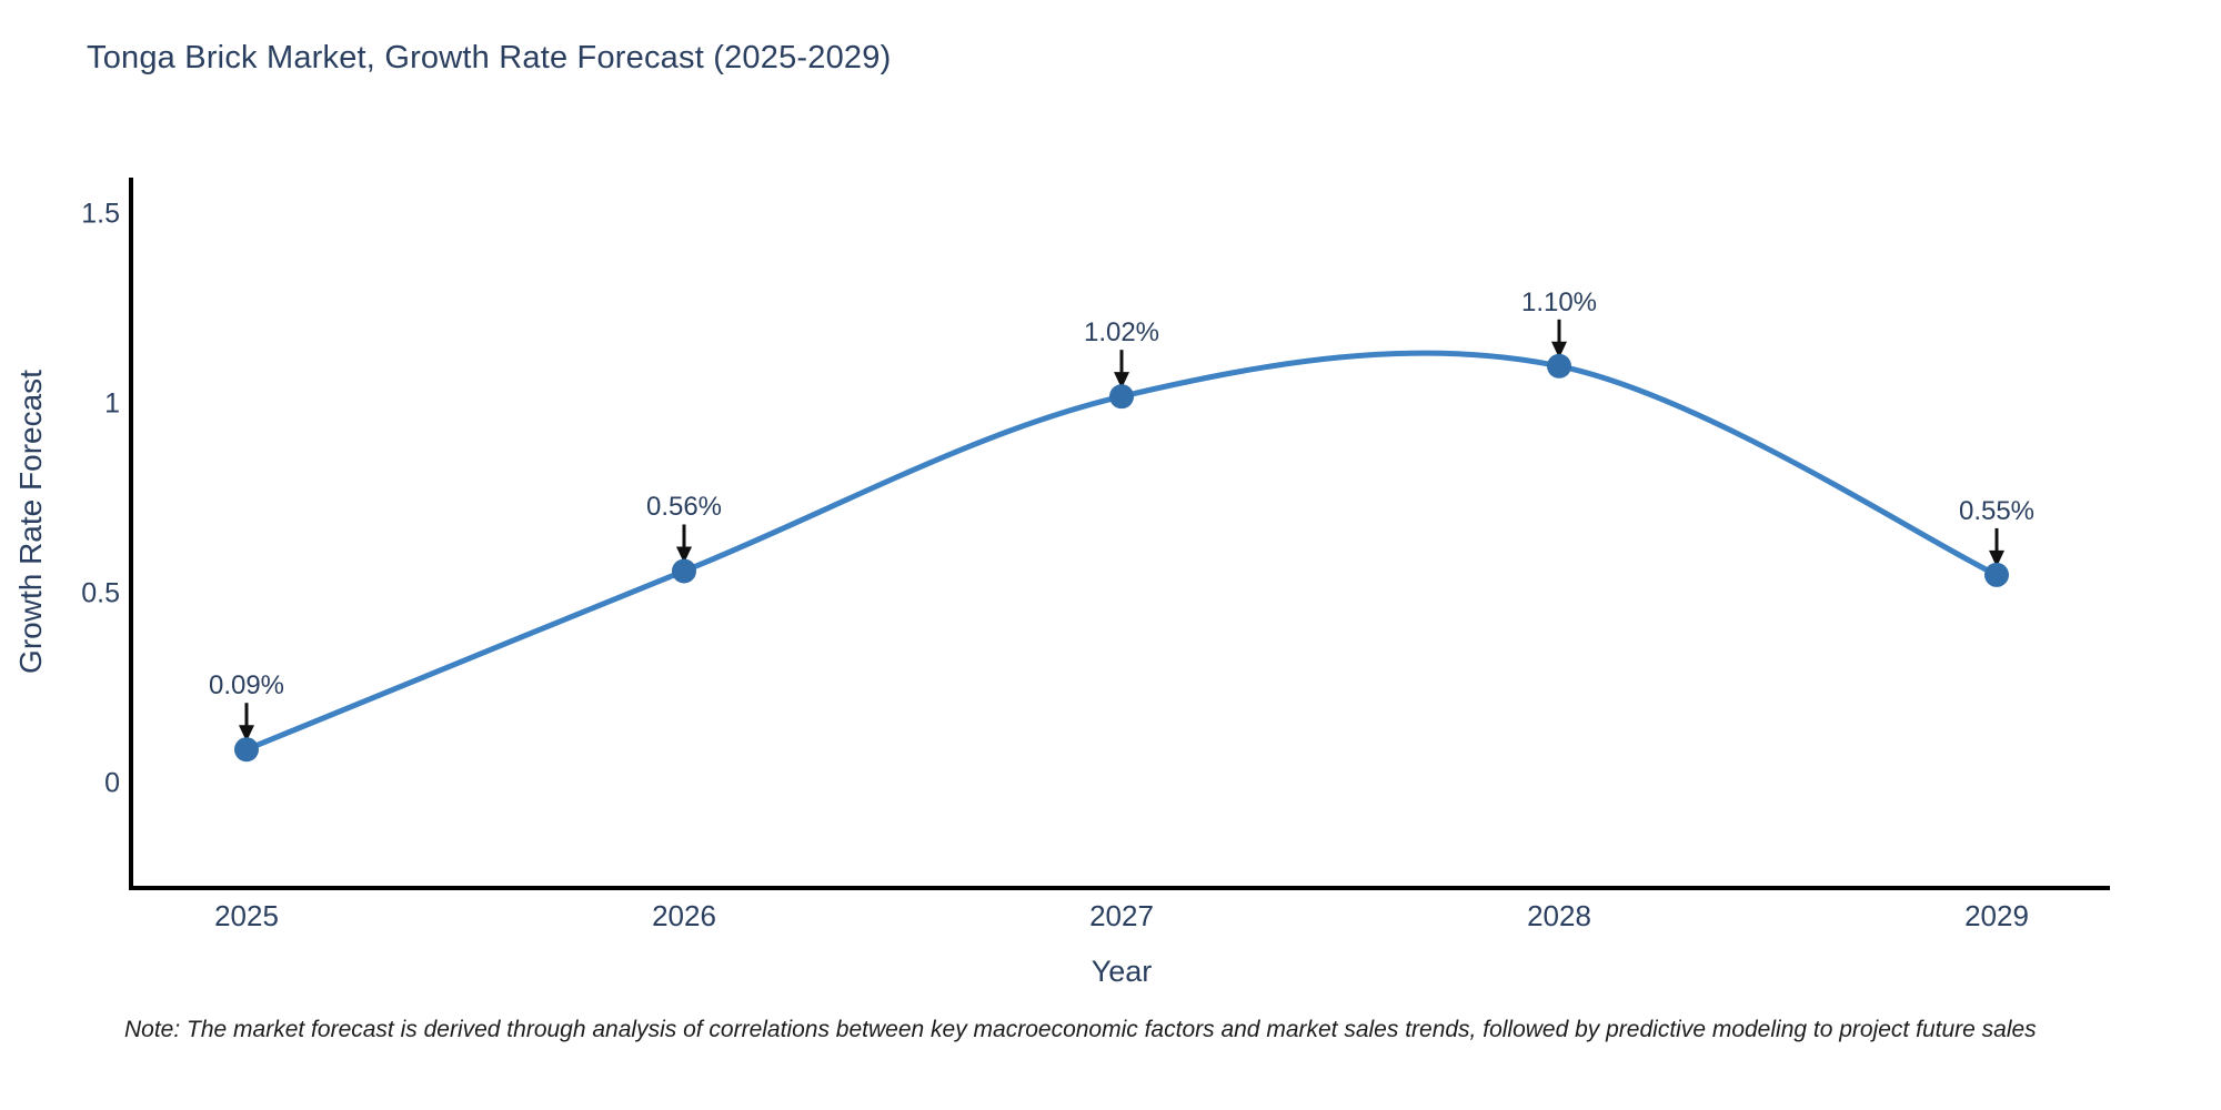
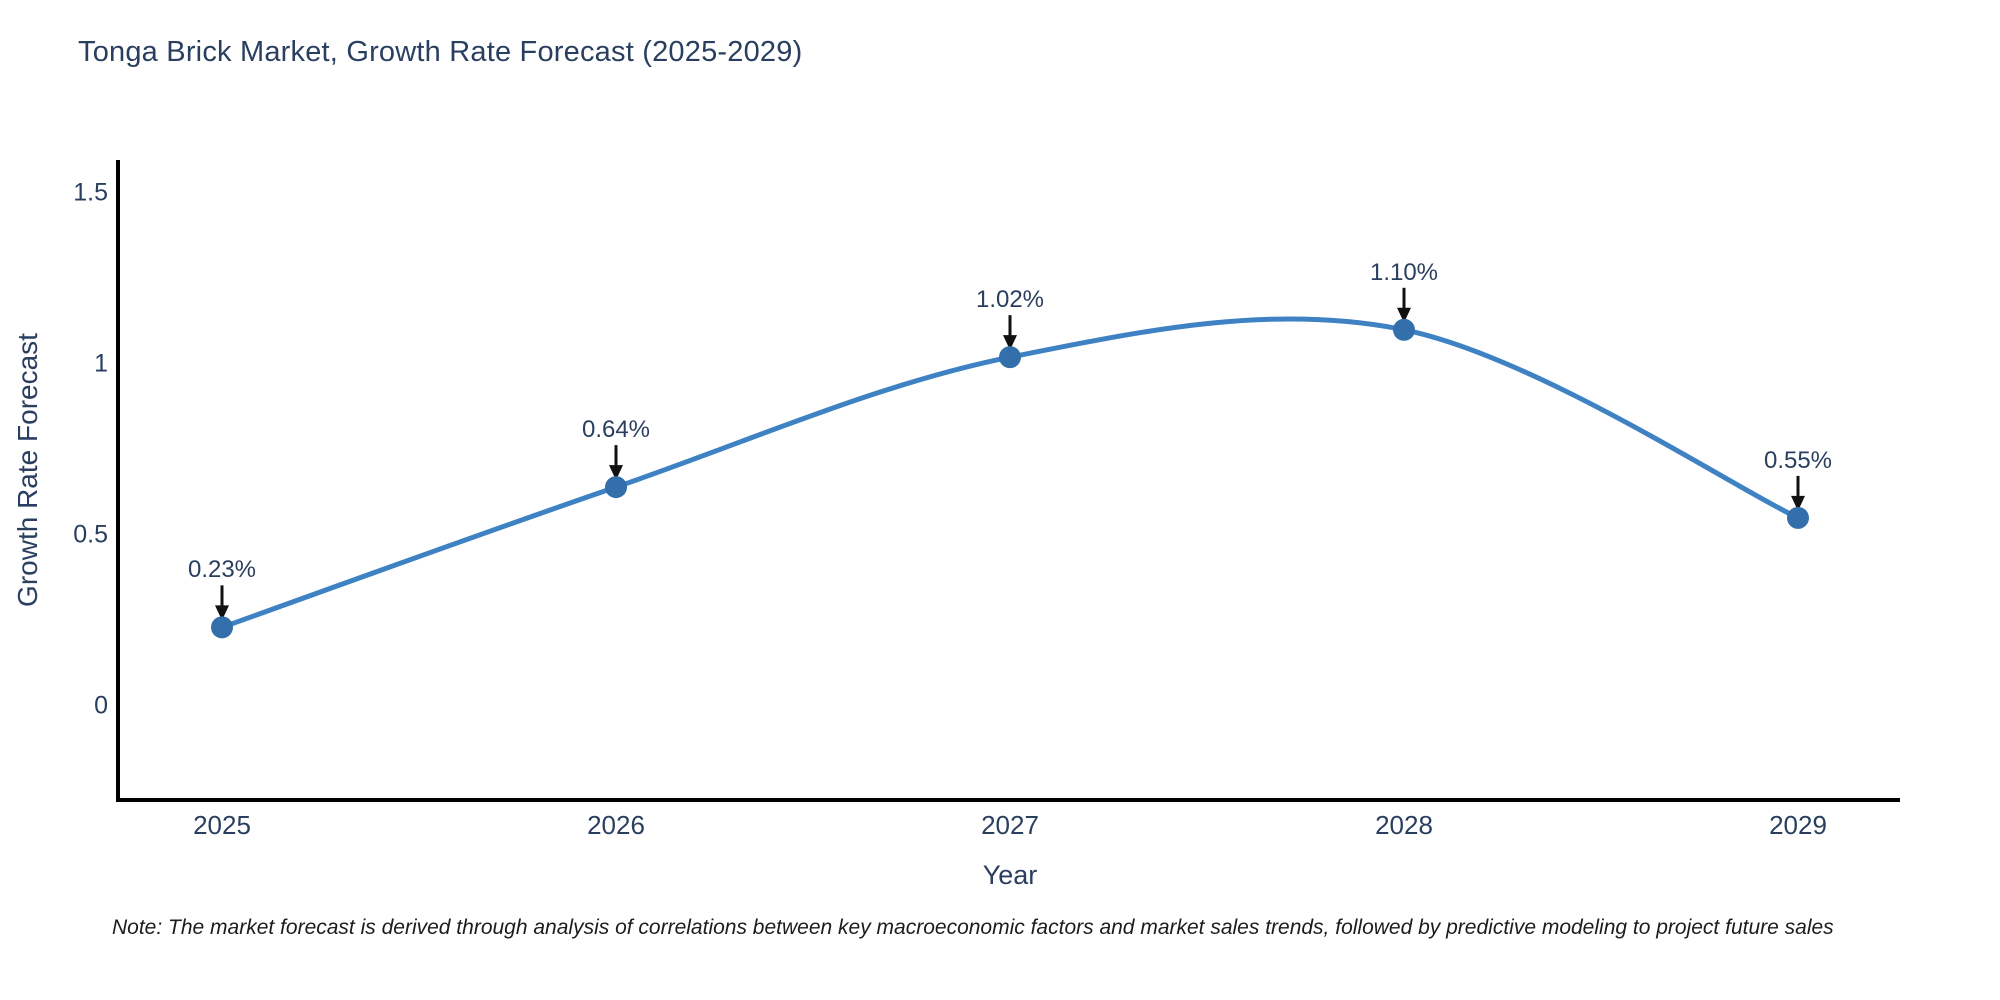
2025: 0.09% -> 0.23%
2026: 0.56% -> 0.64%
